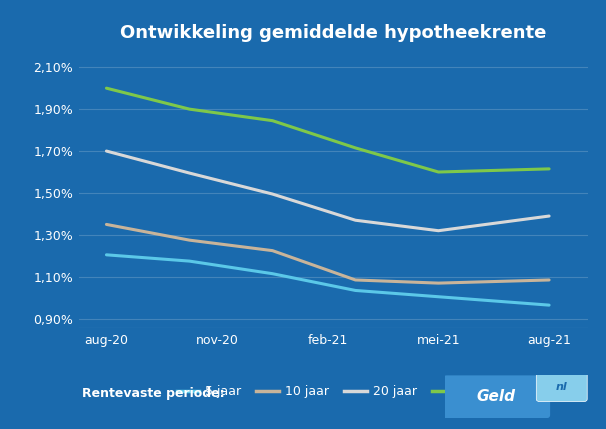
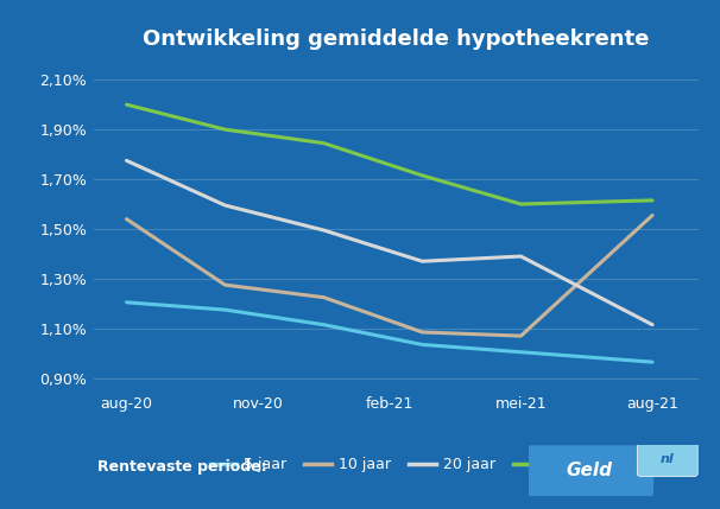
10 jaar/aug-20: 1,350% -> 1,540%
20 jaar/aug-20: 1,700% -> 1,775%
20 jaar/mei-21: 1,320% -> 1,390%
10 jaar/aug-21: 1,085% -> 1,555%
20 jaar/aug-21: 1,390% -> 1,115%
